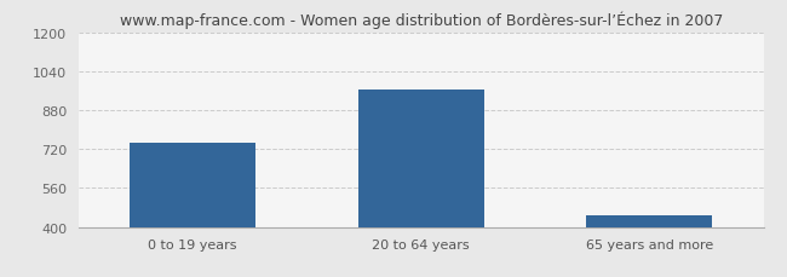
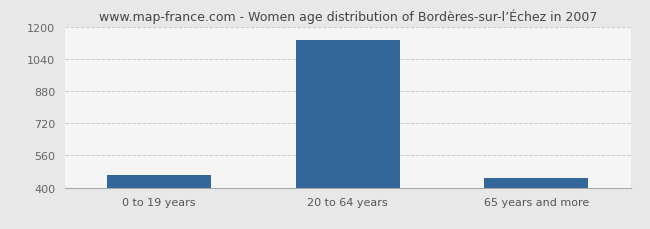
0 to 19 years: 745 -> 462
20 to 64 years: 965 -> 1133
